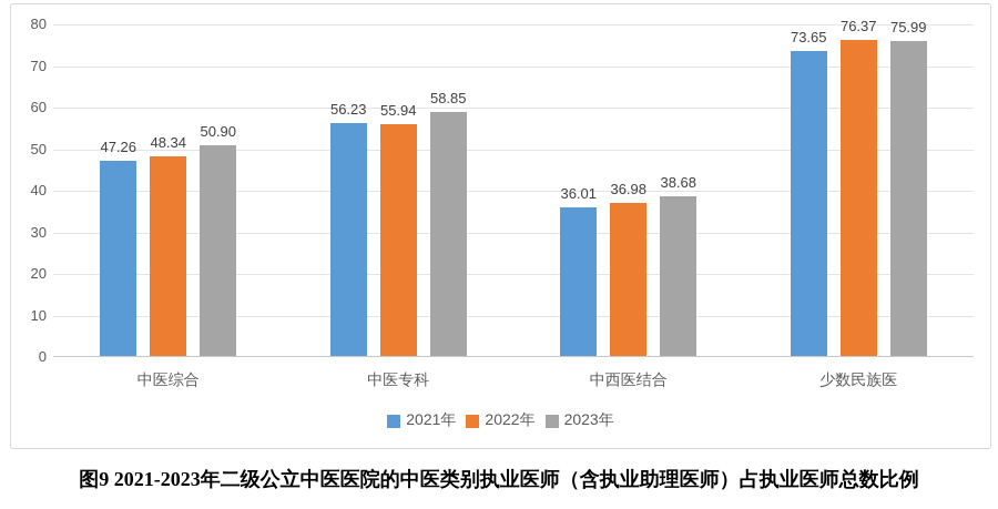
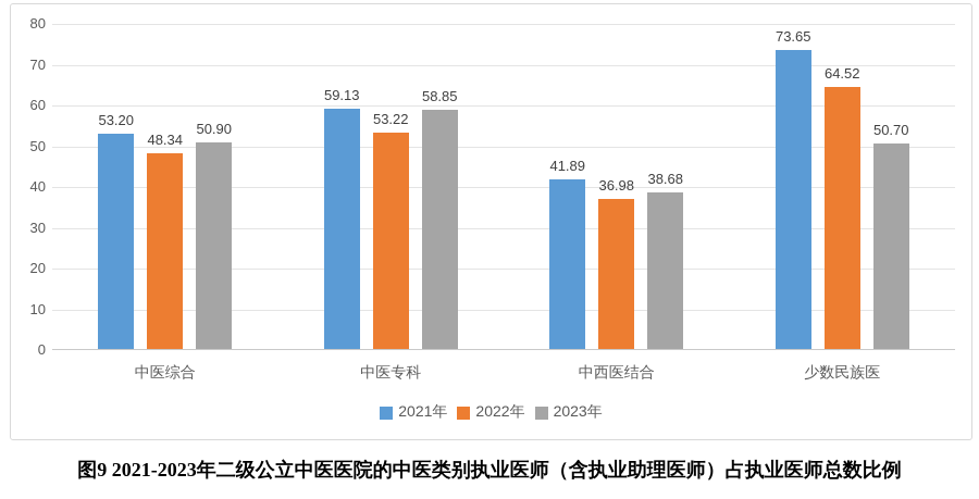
2021年/中医综合: 47.26 -> 53.20
2021年/中医专科: 56.23 -> 59.13
2022年/中医专科: 55.94 -> 53.22
2021年/中西医结合: 36.01 -> 41.89
2022年/少数民族医: 76.37 -> 64.52
2023年/少数民族医: 75.99 -> 50.70
